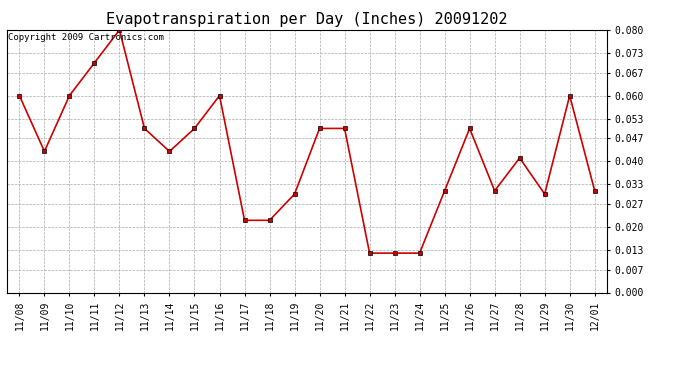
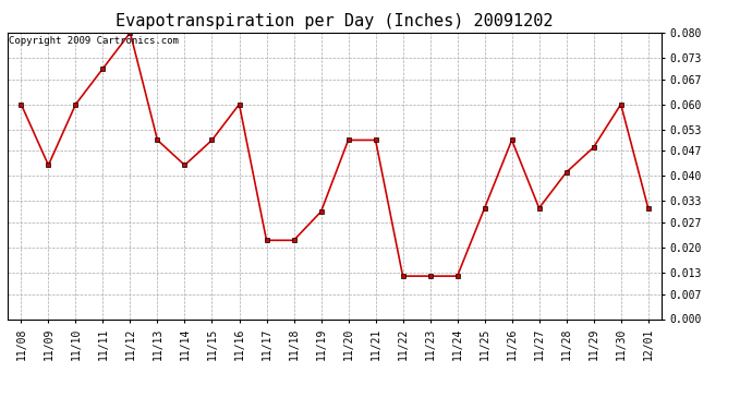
11/29: 0.030 -> 0.048
